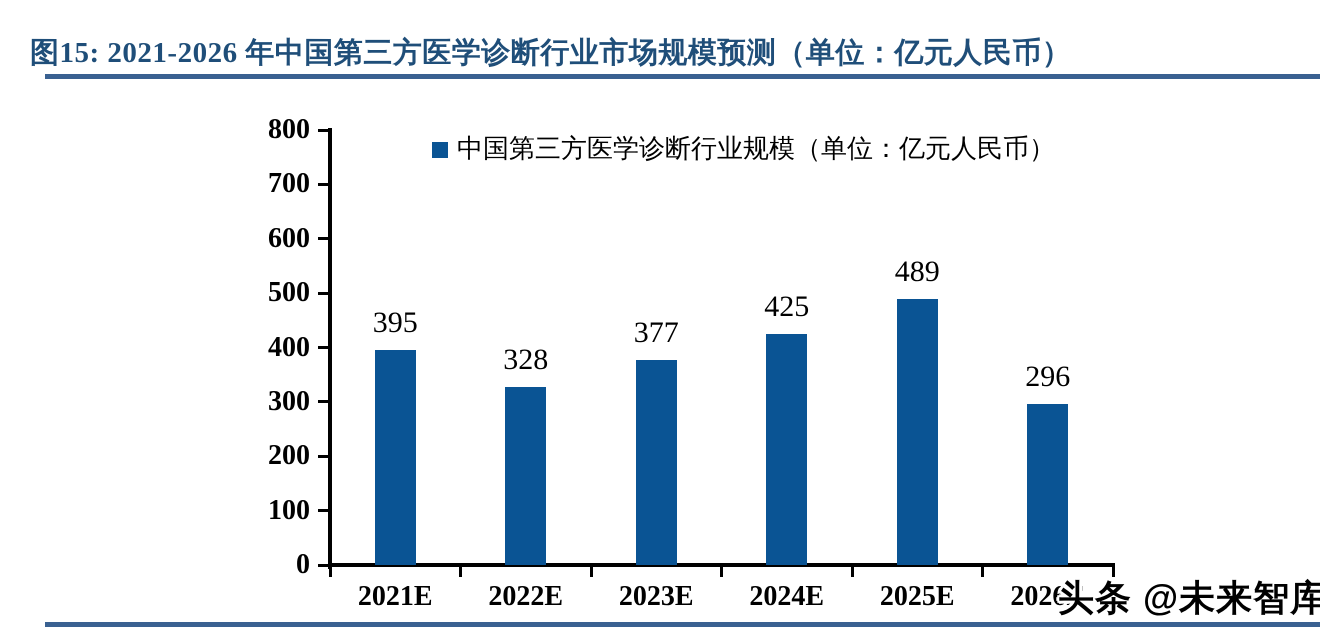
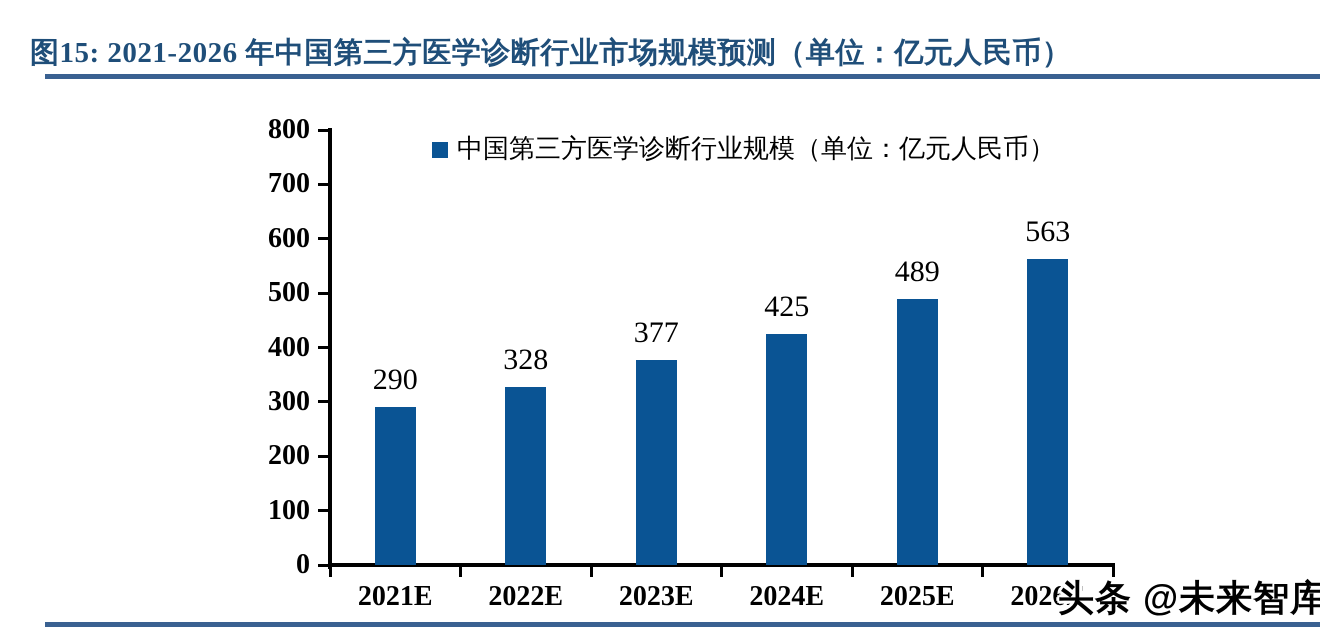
2021E: 395 -> 290
2026E: 296 -> 563
